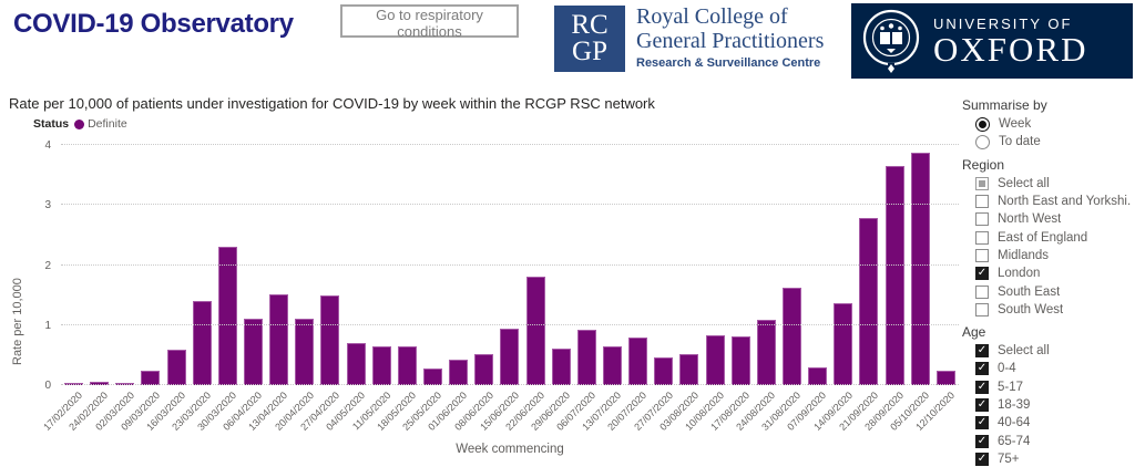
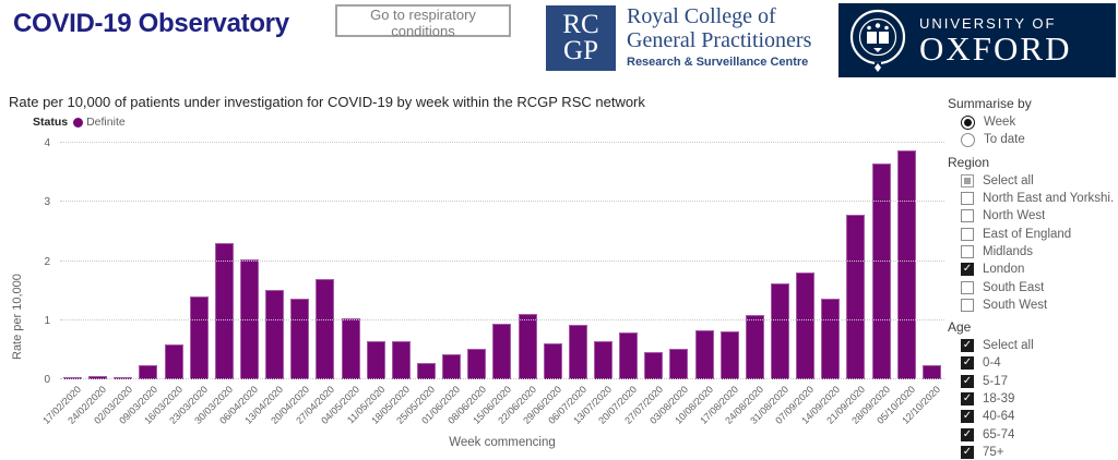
06/04/2020: 1.1 -> 2.0
20/04/2020: 1.1 -> 1.4
27/04/2020: 1.5 -> 1.7
04/05/2020: 0.7 -> 1.0
22/06/2020: 1.8 -> 1.1
07/09/2020: 0.3 -> 1.8
